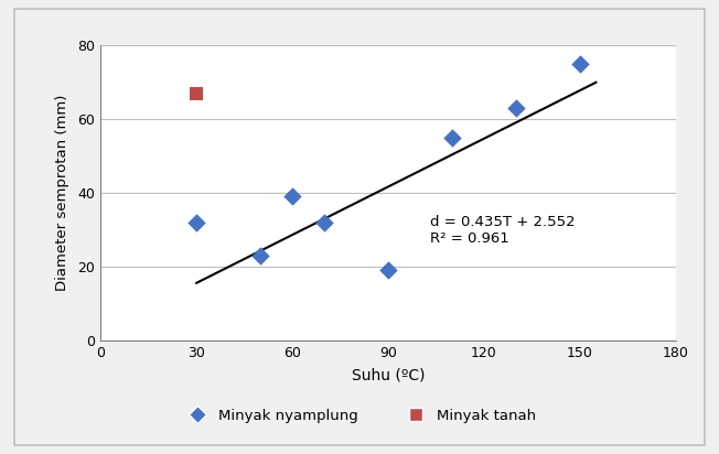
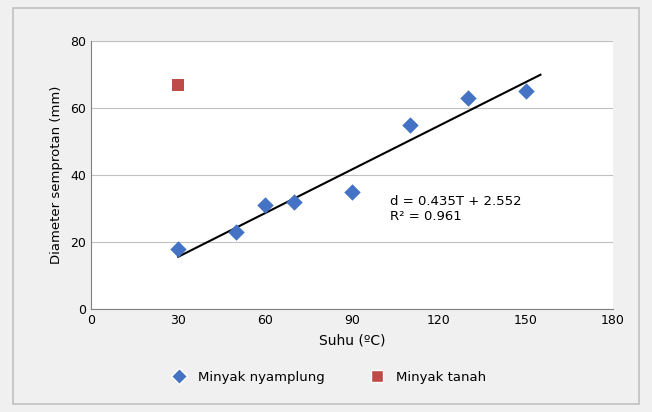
Minyak nyamplung/30: 32 -> 18
Minyak nyamplung/60: 39 -> 31
Minyak nyamplung/90: 19 -> 35
Minyak nyamplung/150: 75 -> 65
